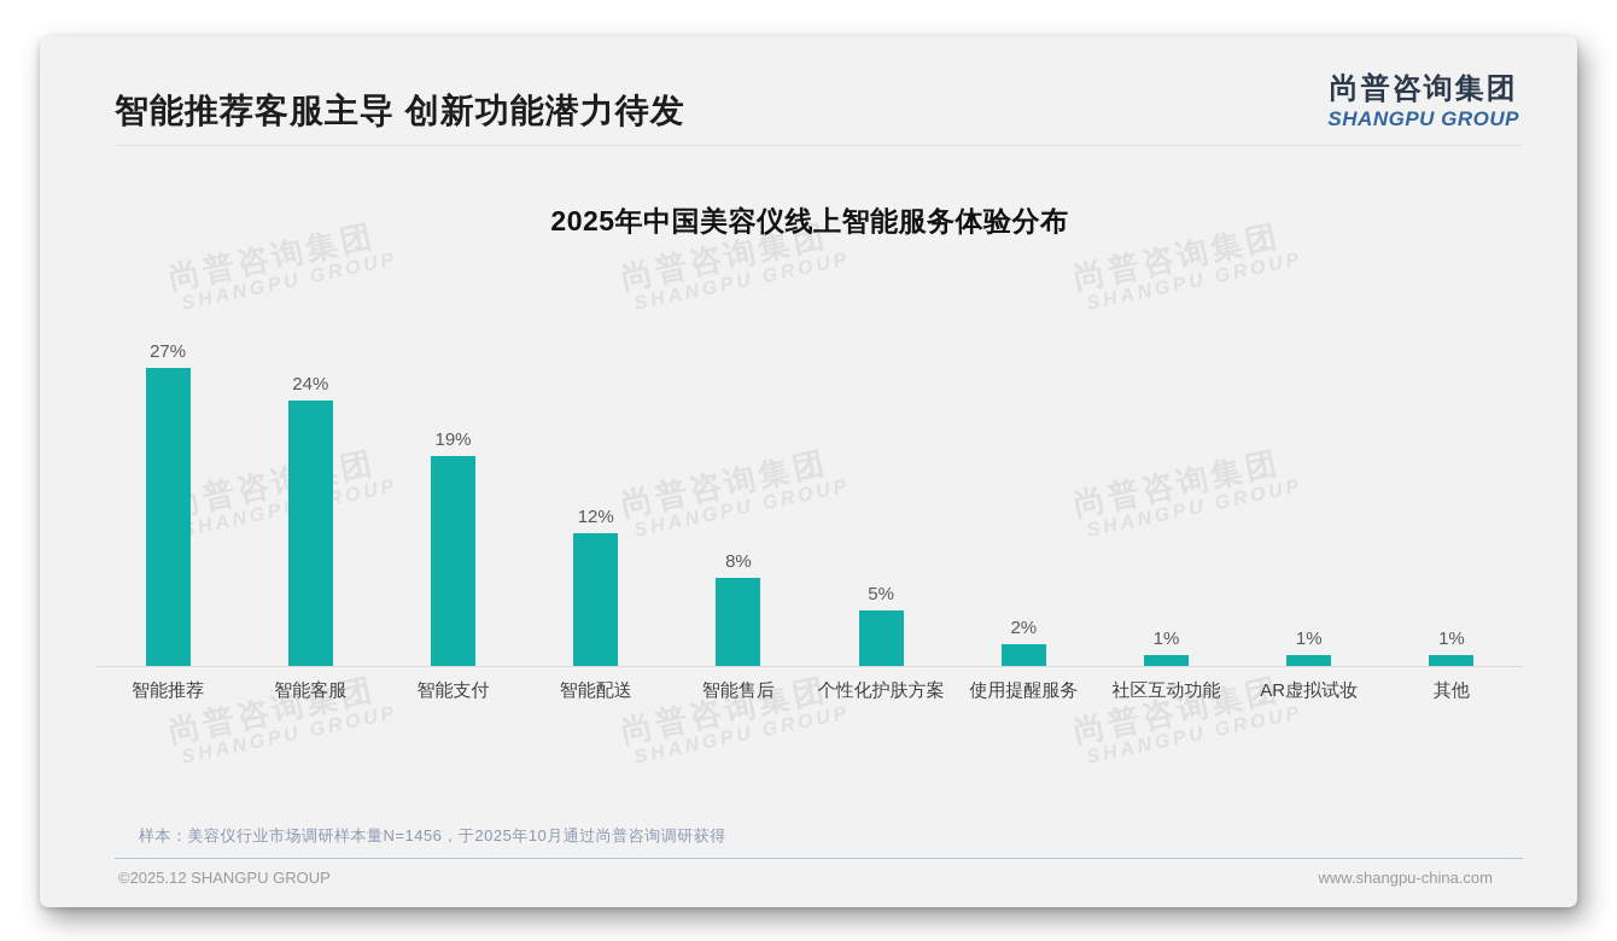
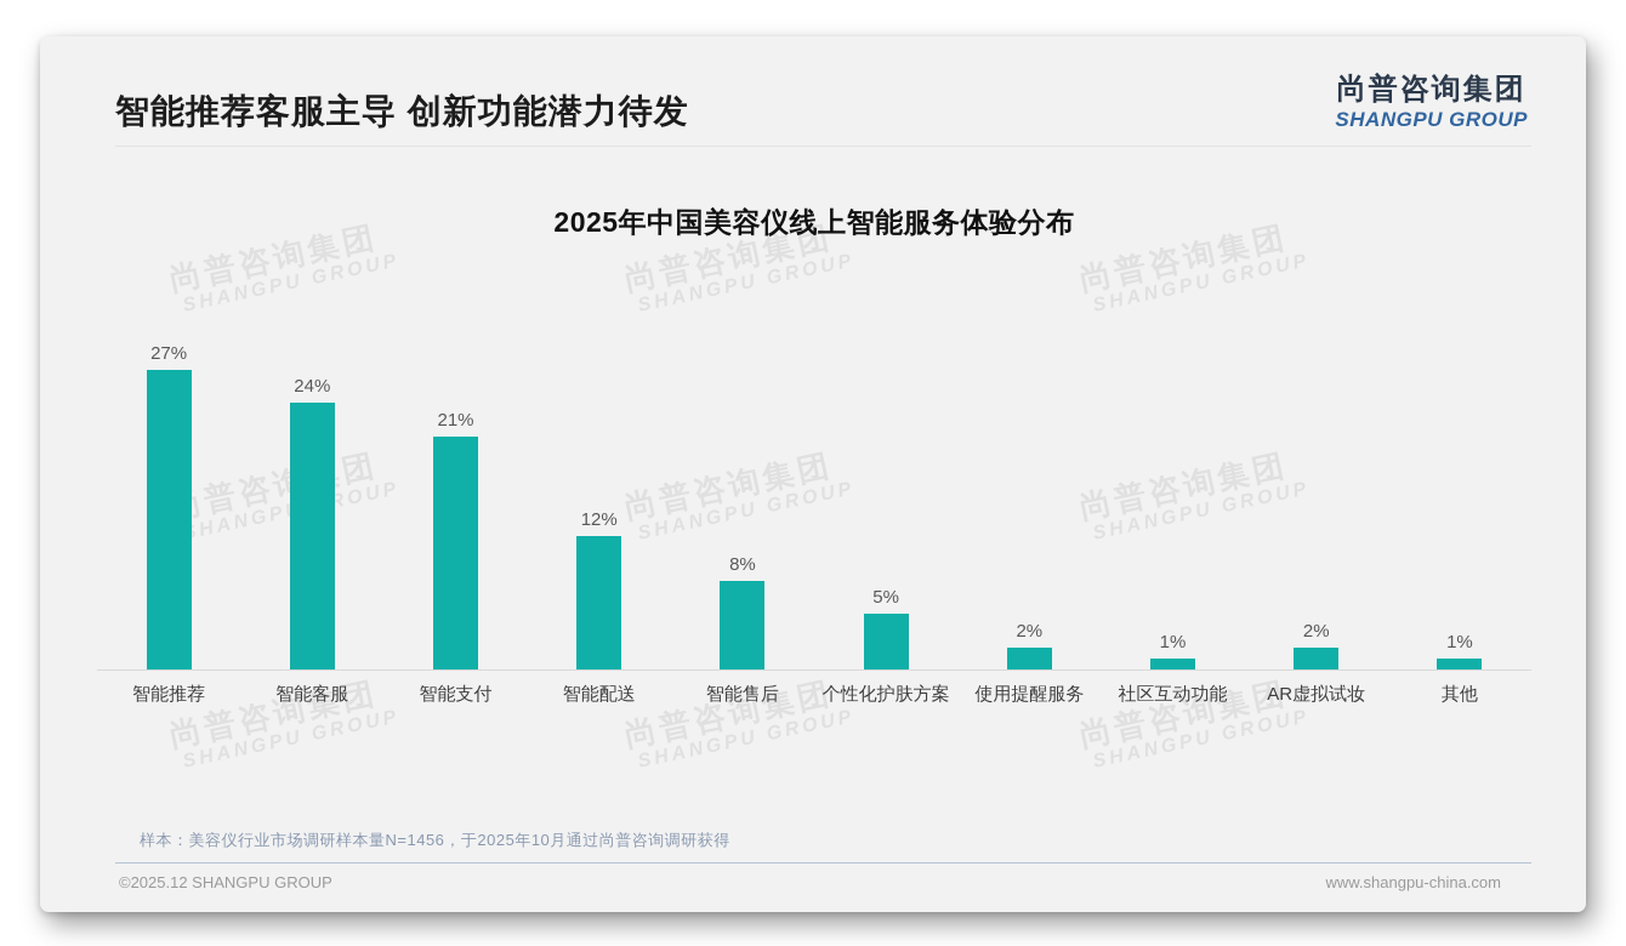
智能支付: 19% -> 21%
AR虚拟试妆: 1% -> 2%
